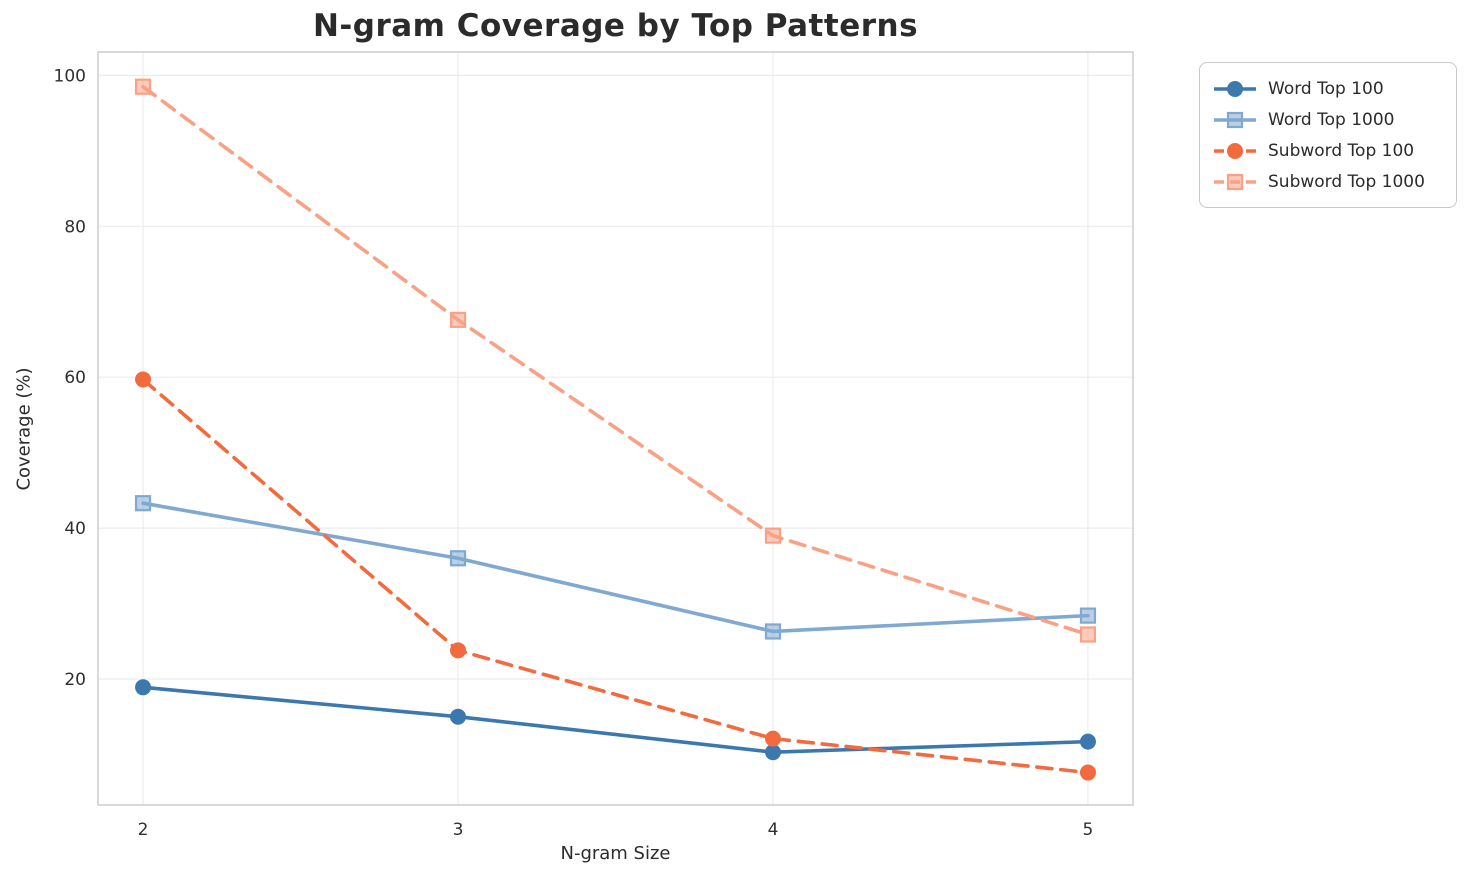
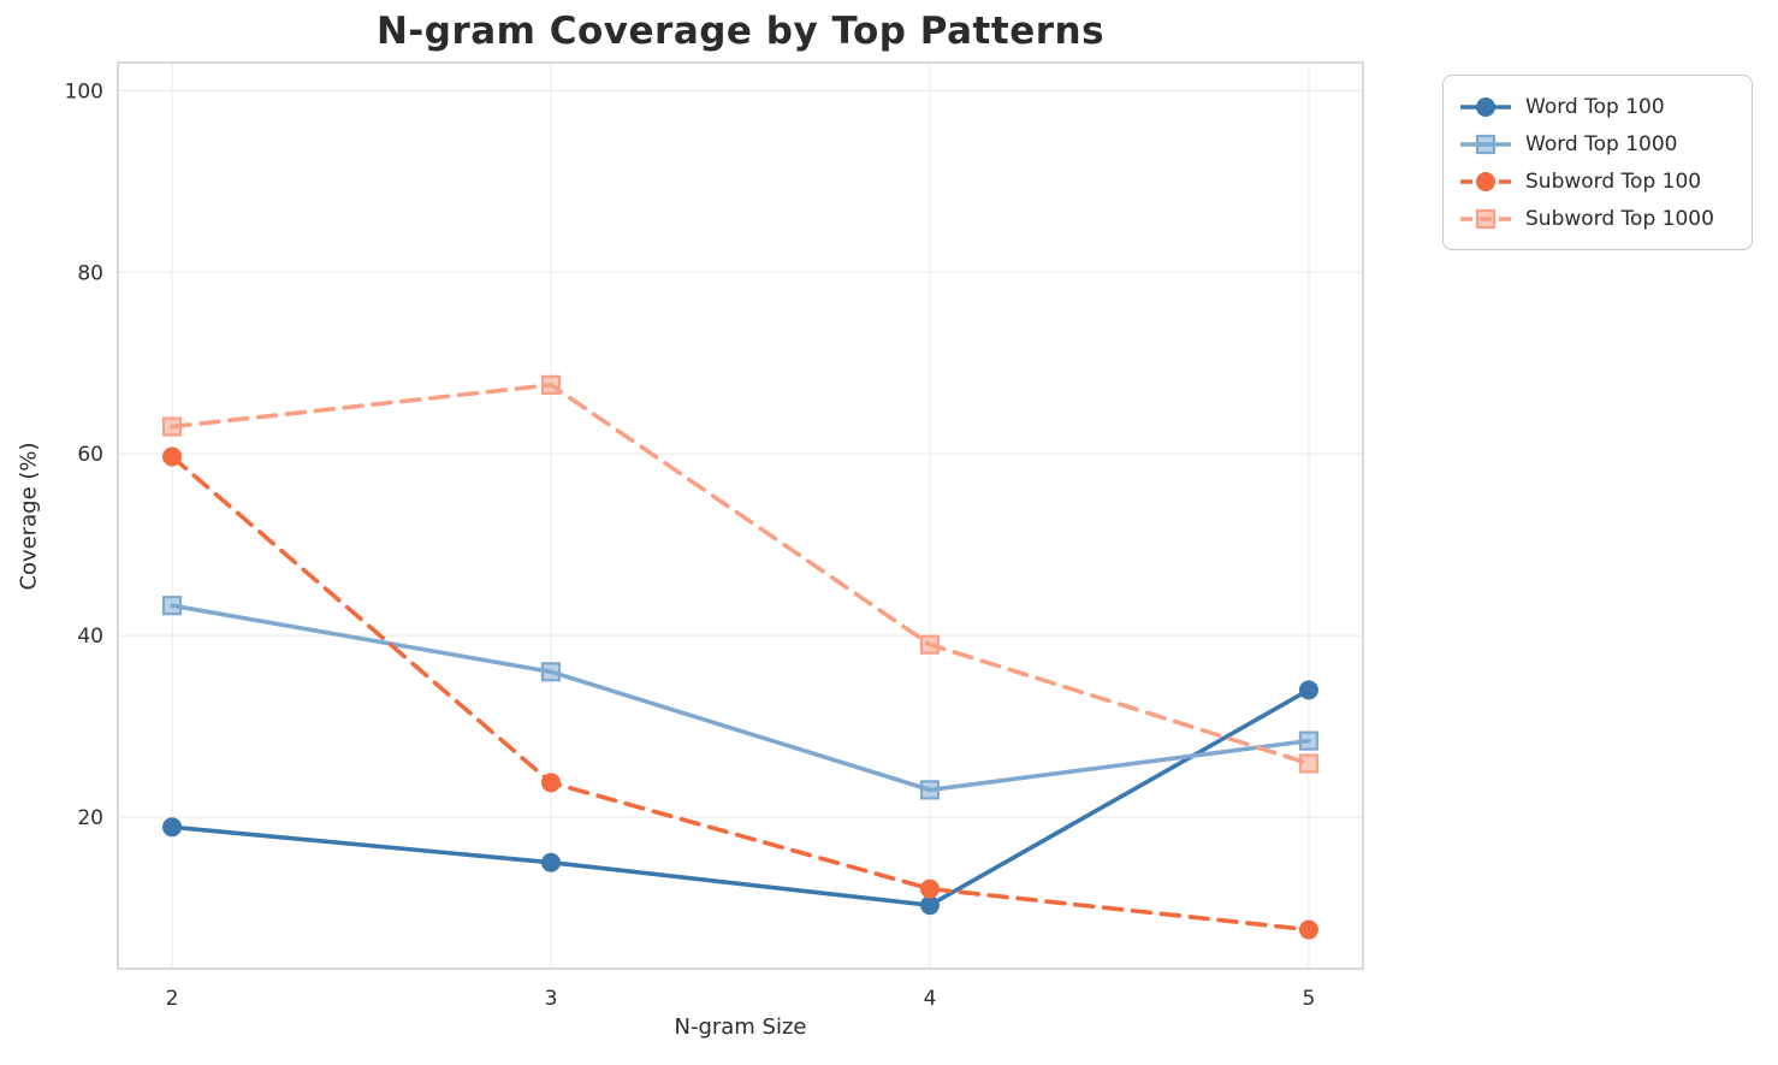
Subword Top 1000/2: 98 -> 63
Word Top 1000/4: 26 -> 23
Word Top 100/5: 12 -> 34
